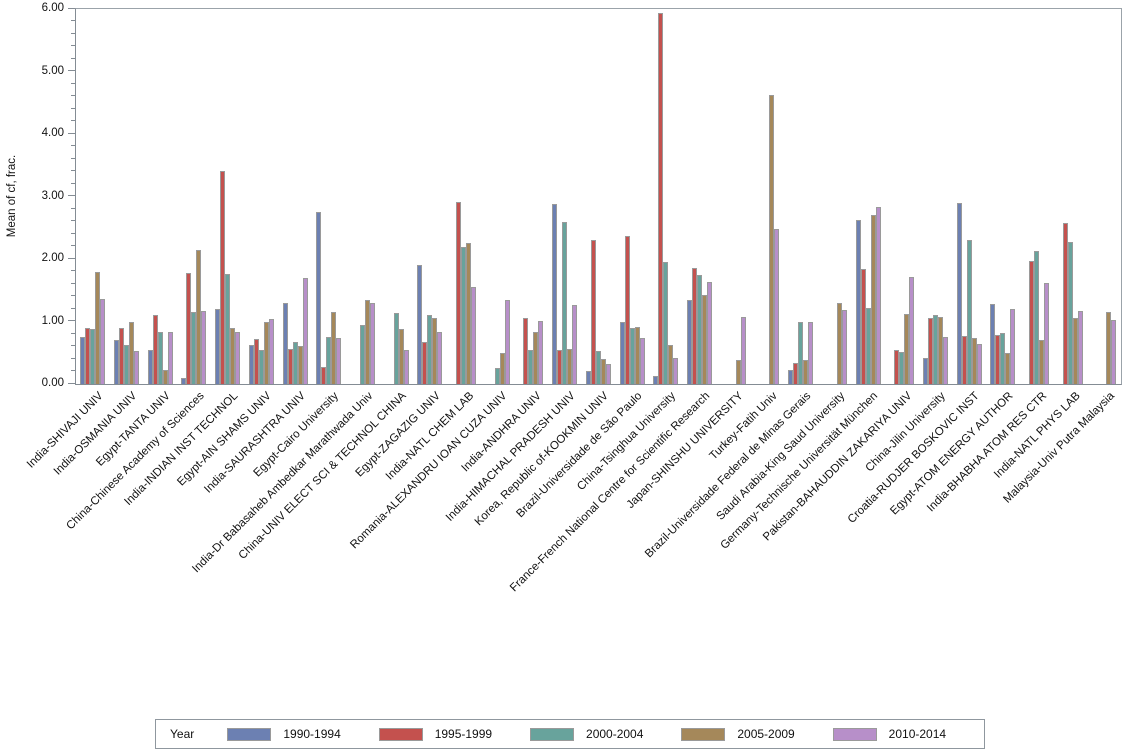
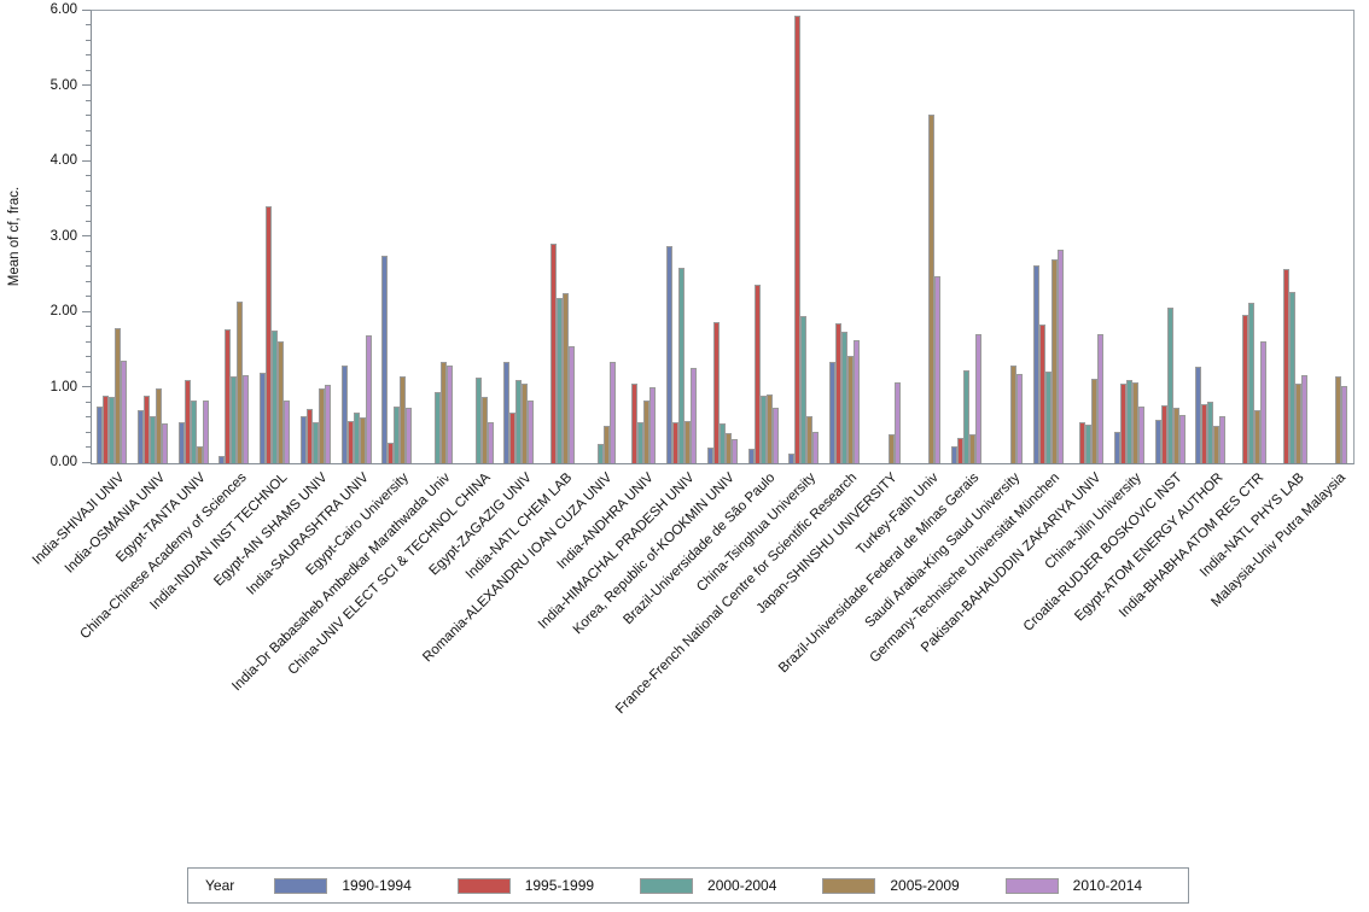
2005-2009/India-INDIAN INST TECHNOL: 0.9 -> 1.6
1990-1994/Egypt-ZAGAZIG UNIV: 1.9 -> 1.4
1995-1999/Korea, Republic of-KOOKMIN UNIV: 2.3 -> 1.9
1990-1994/Brazil-Universidade de São Paulo: 1.0 -> 0.2
2000-2004/Brazil-Universidade Federal de Minas Gerais: 1.0 -> 1.2
2010-2014/Brazil-Universidade Federal de Minas Gerais: 1.0 -> 1.7
1990-1994/Croatia-RUDJER BOSKOVIC INST: 2.9 -> 0.6
2000-2004/Croatia-RUDJER BOSKOVIC INST: 2.3 -> 2.1
2010-2014/Egypt-ATOM ENERGY AUTHOR: 1.2 -> 0.6
